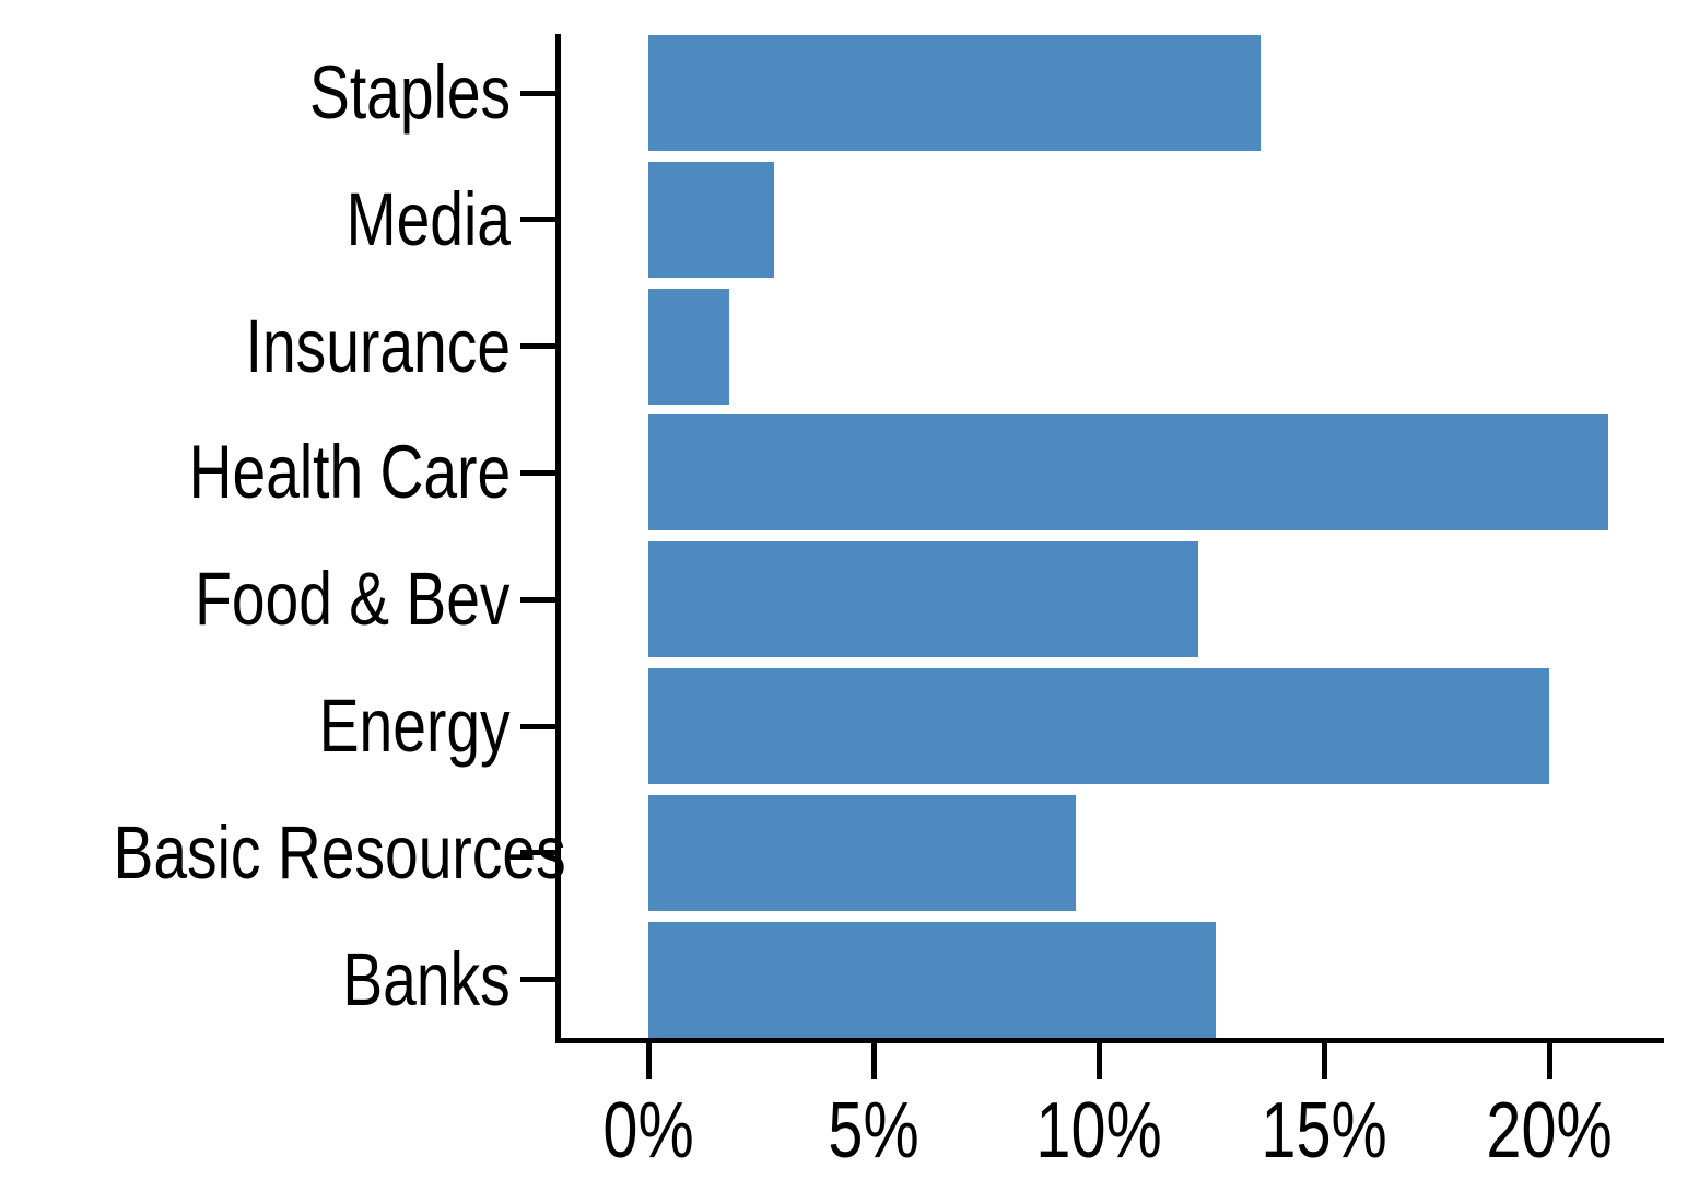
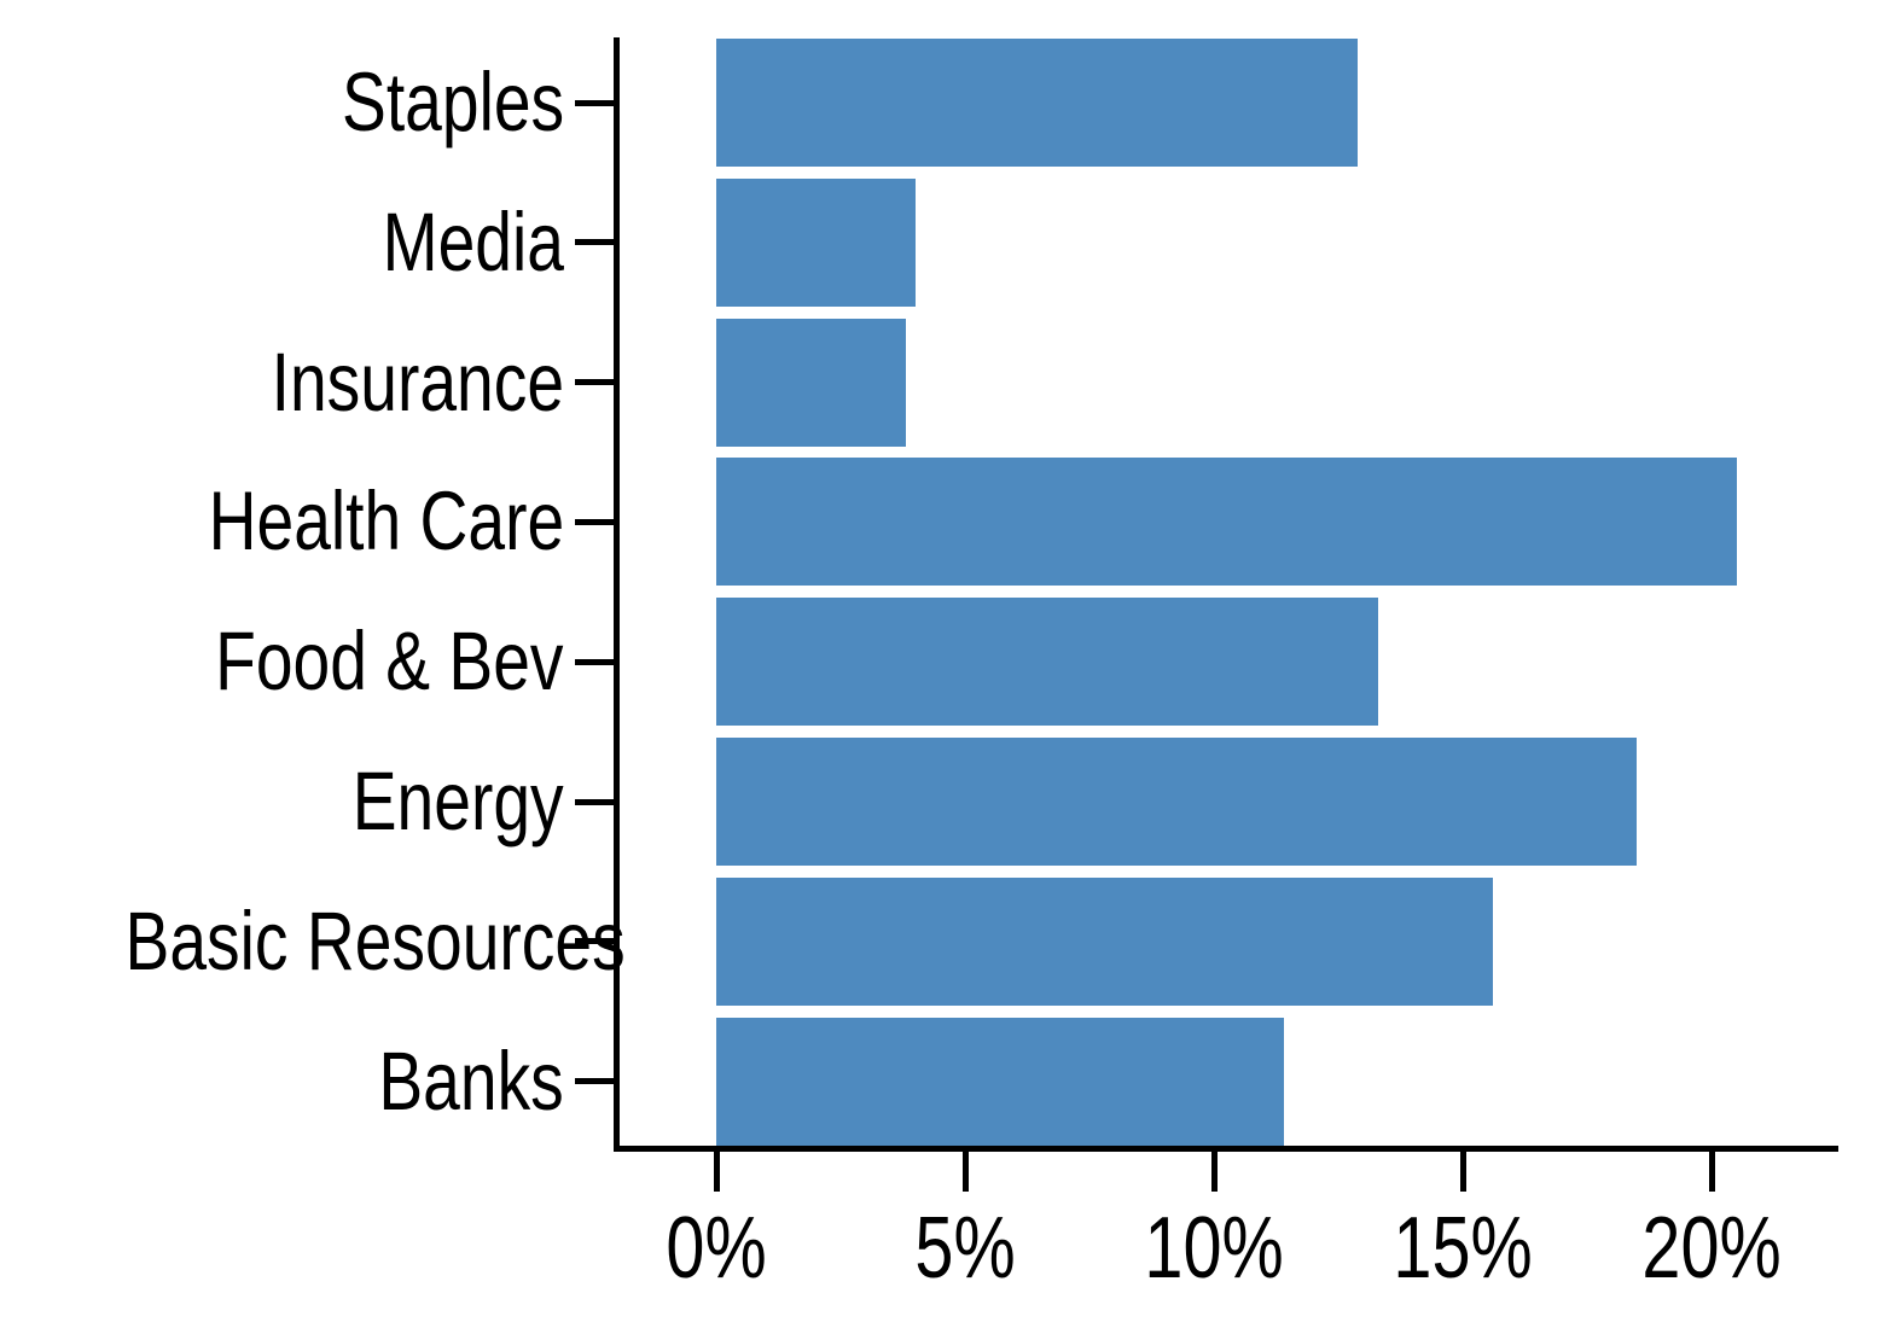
Staples: 13.6% -> 12.9%
Media: 2.8% -> 4.0%
Insurance: 1.8% -> 3.8%
Health Care: 21.3% -> 20.5%
Food & Bev: 12.2% -> 13.3%
Energy: 20.0% -> 18.5%
Basic Resources: 9.5% -> 15.6%
Banks: 12.6% -> 11.4%
